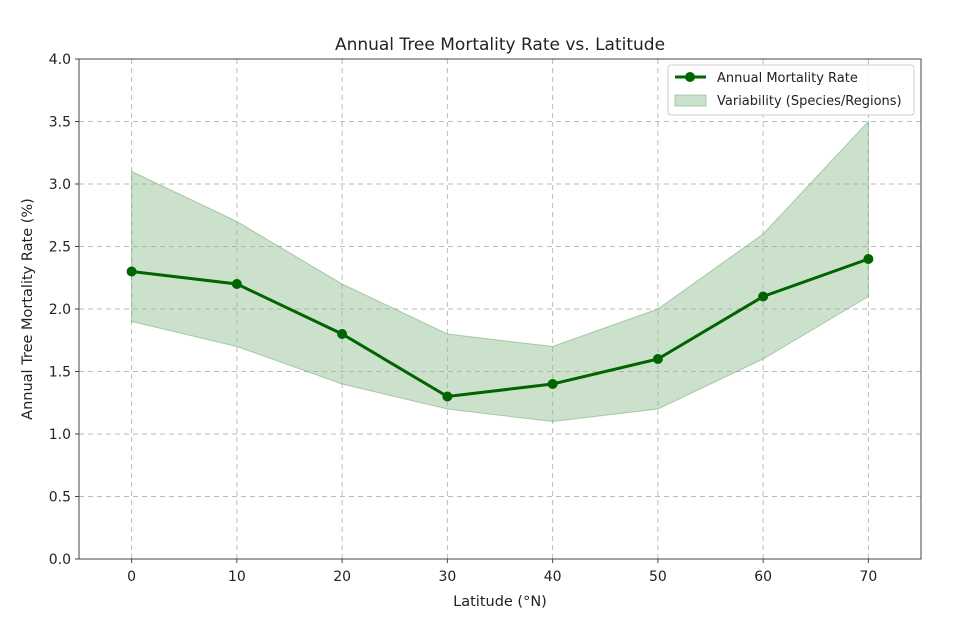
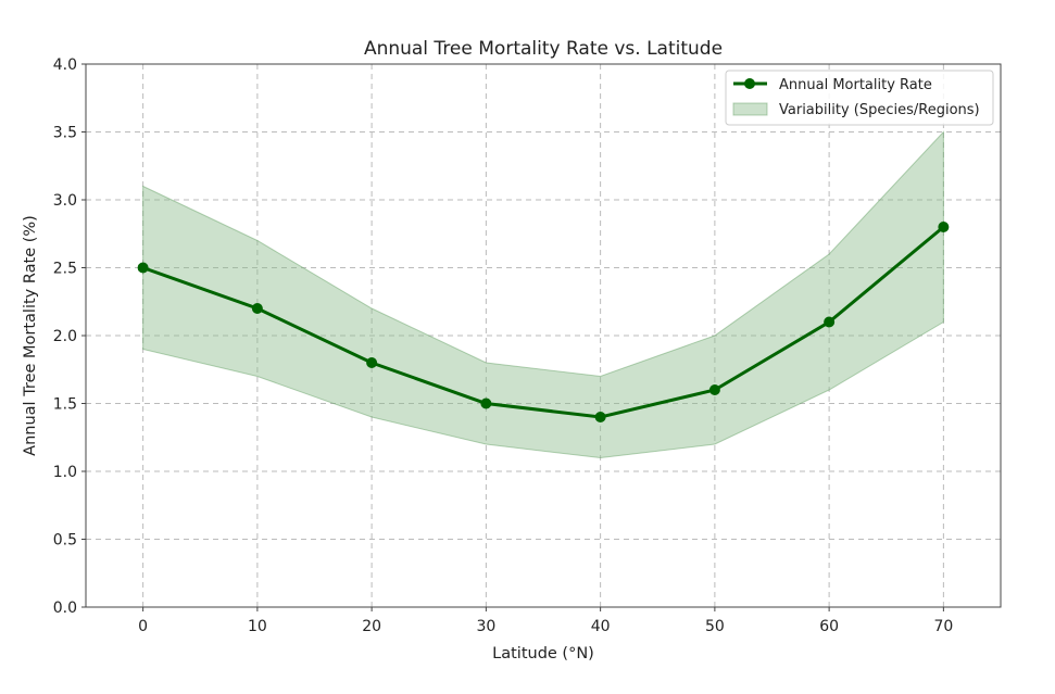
0: 2.3 -> 2.5
30: 1.3 -> 1.5
70: 2.4 -> 2.8
